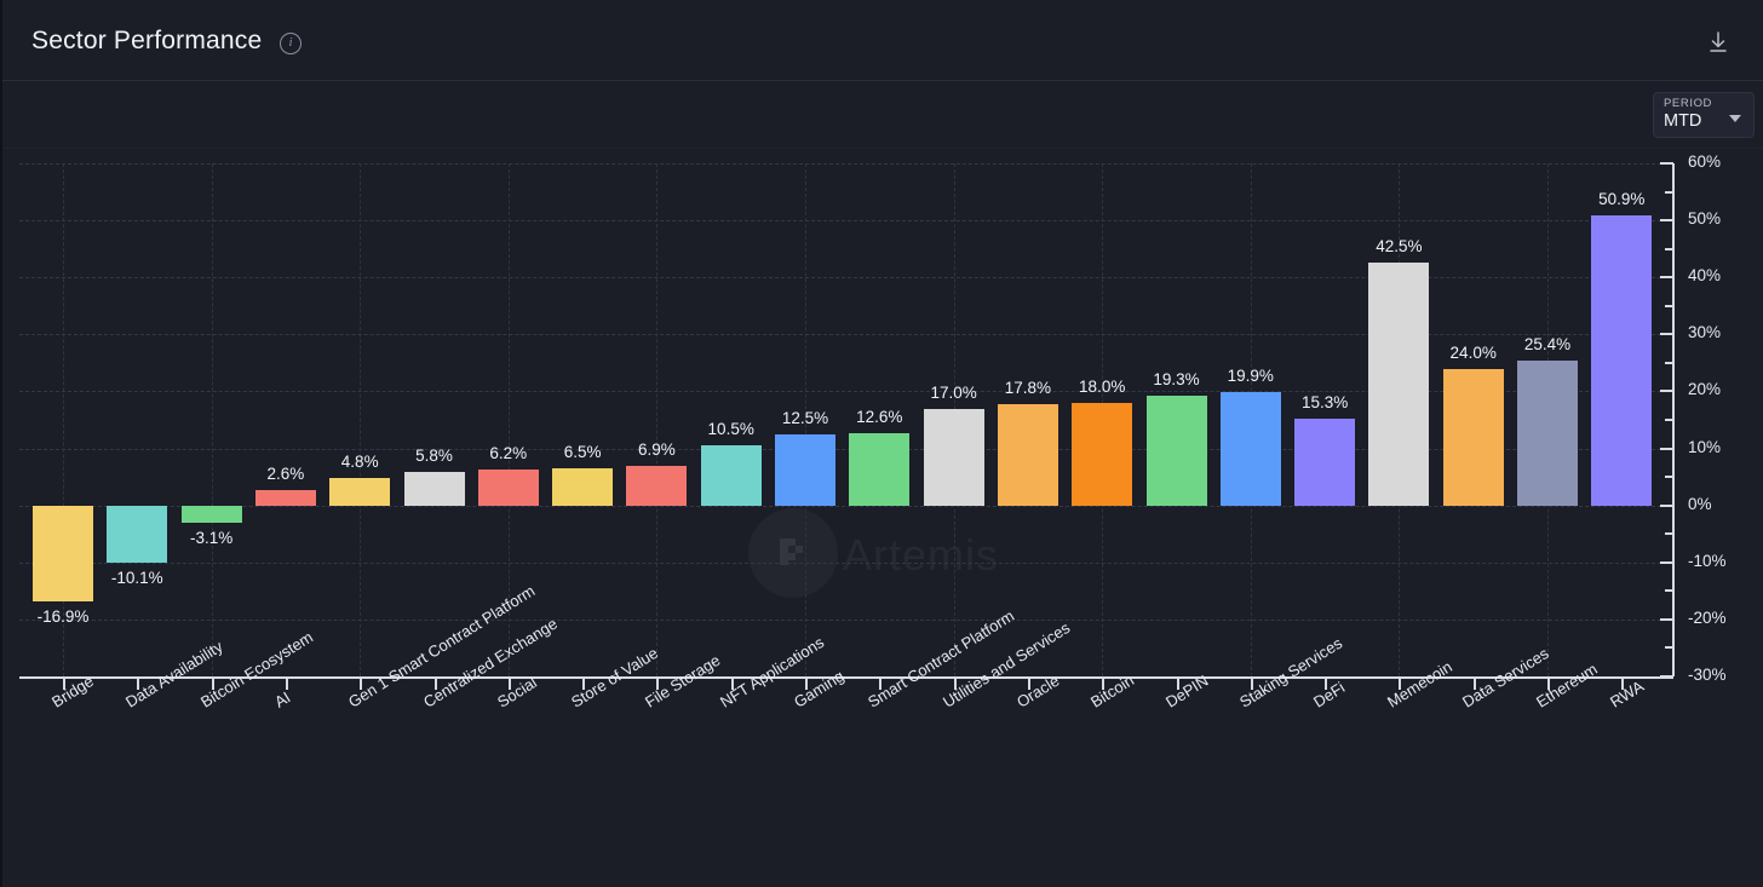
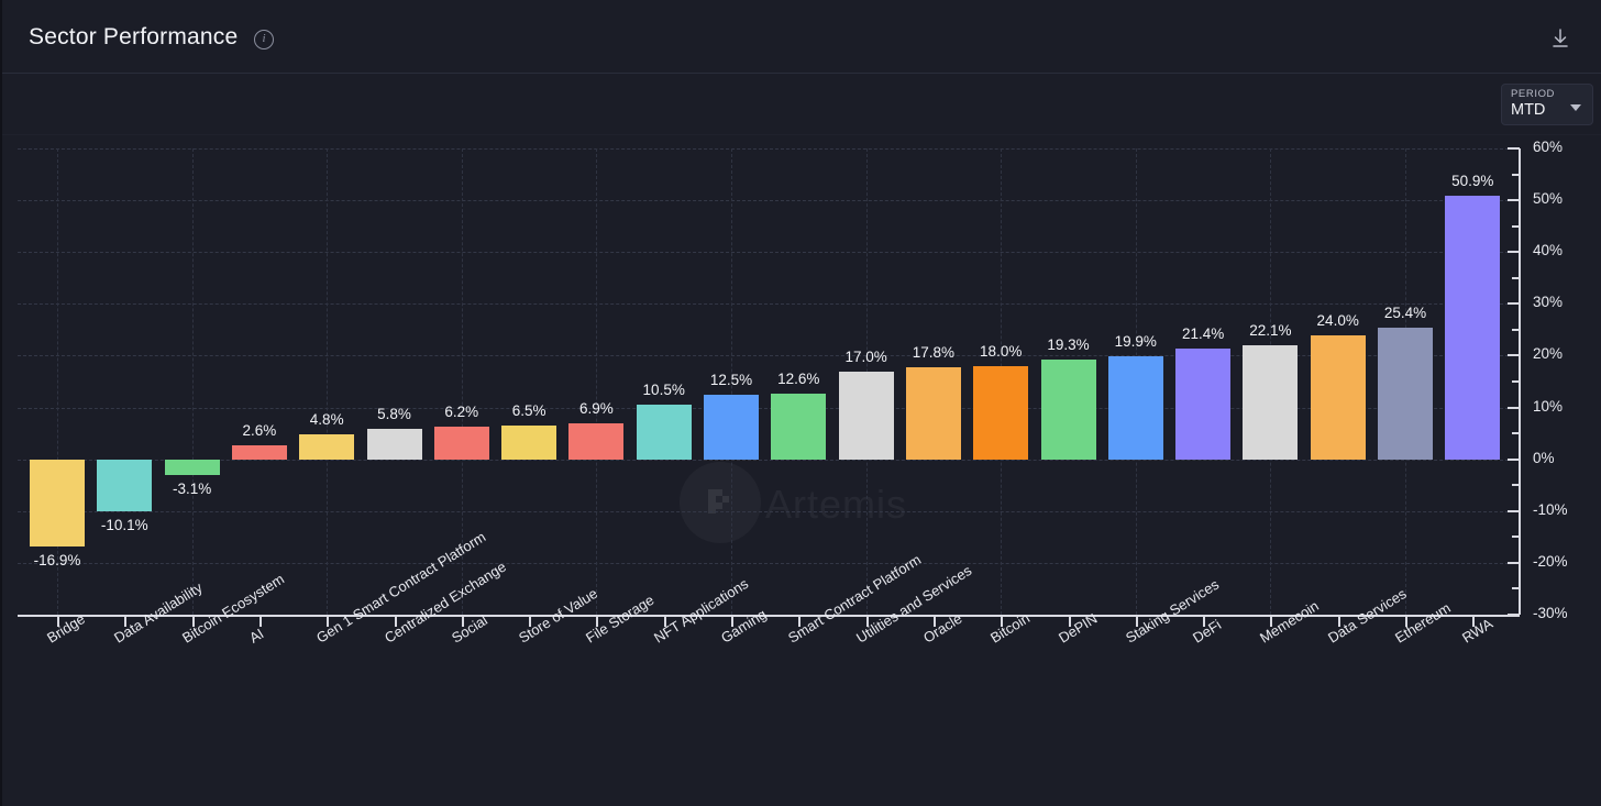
DeFi: 15.3% -> 21.4%
Memecoin: 42.5% -> 22.1%
